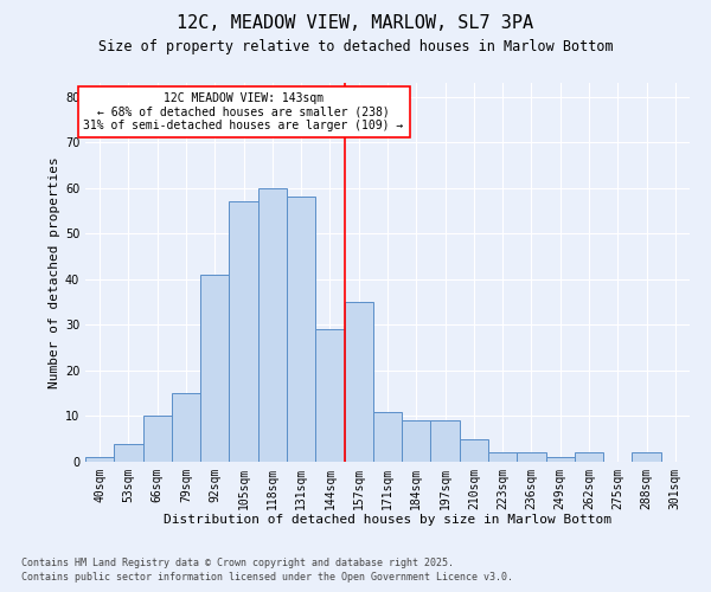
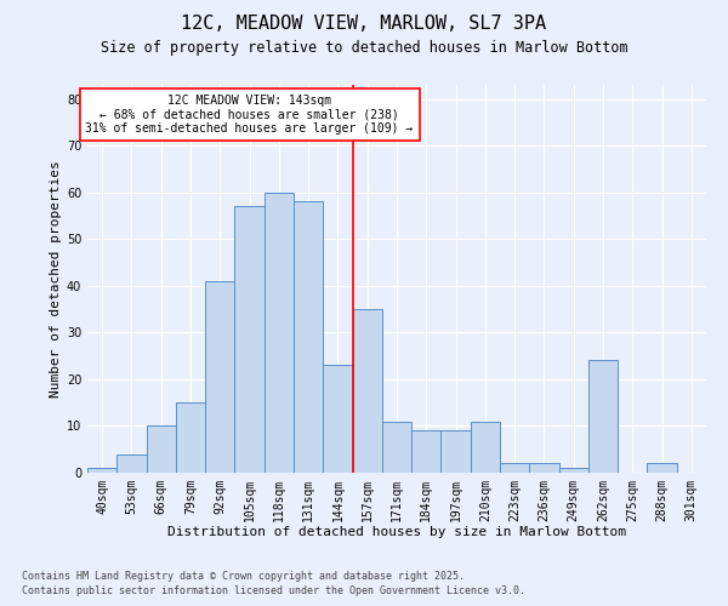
144sqm: 29 -> 23
210sqm: 5 -> 11
262sqm: 2 -> 24
